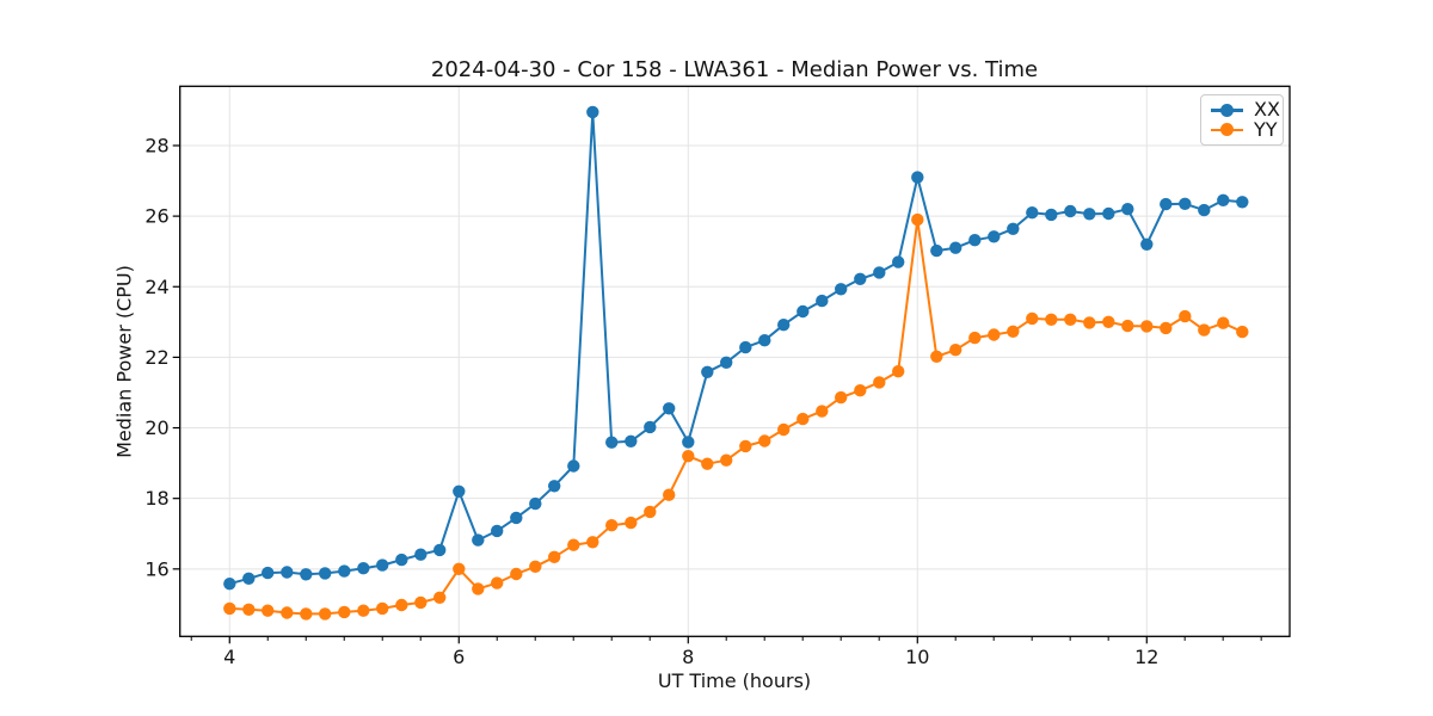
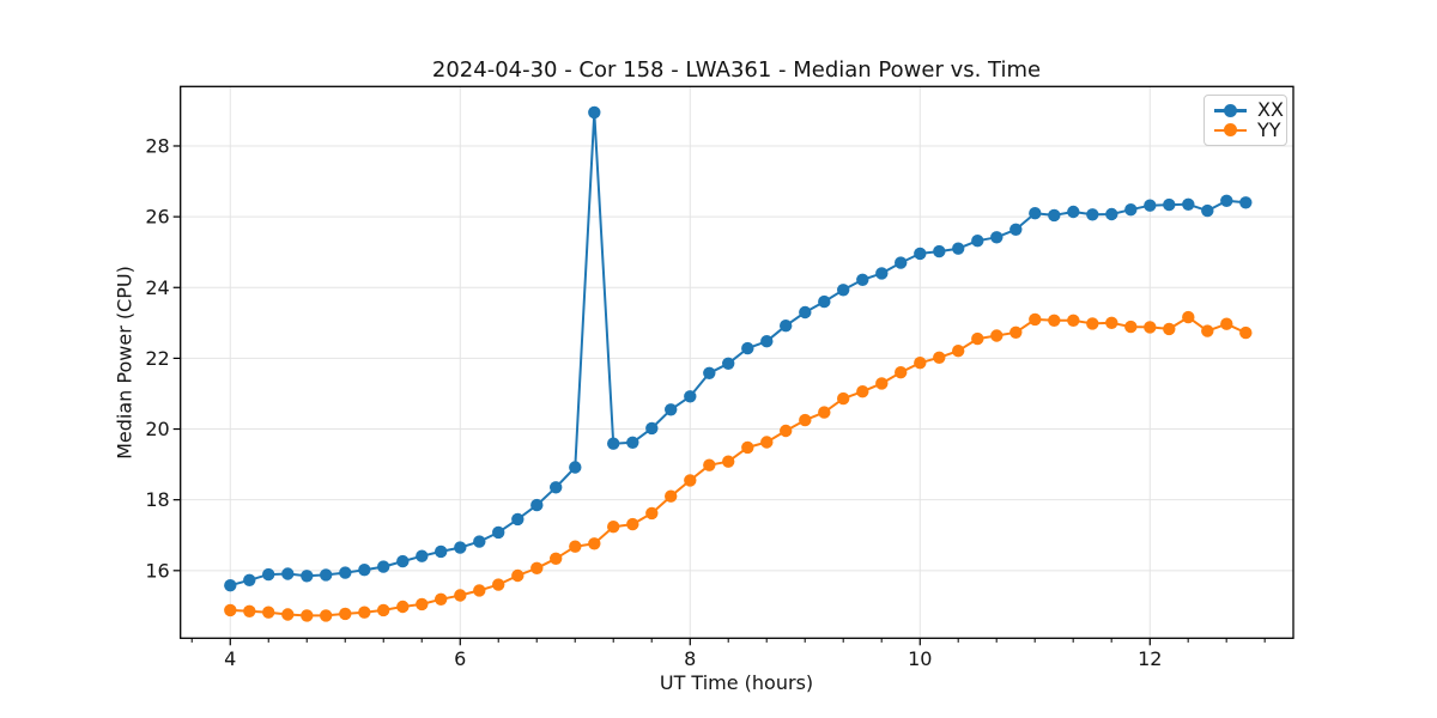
XX/6: 18.2 -> 16.6
YY/6: 16.0 -> 15.3
XX/8: 19.6 -> 20.9
YY/8: 19.2 -> 18.6
XX/10: 27.1 -> 25.0
YY/10: 25.9 -> 21.9
XX/12: 25.2 -> 26.3
